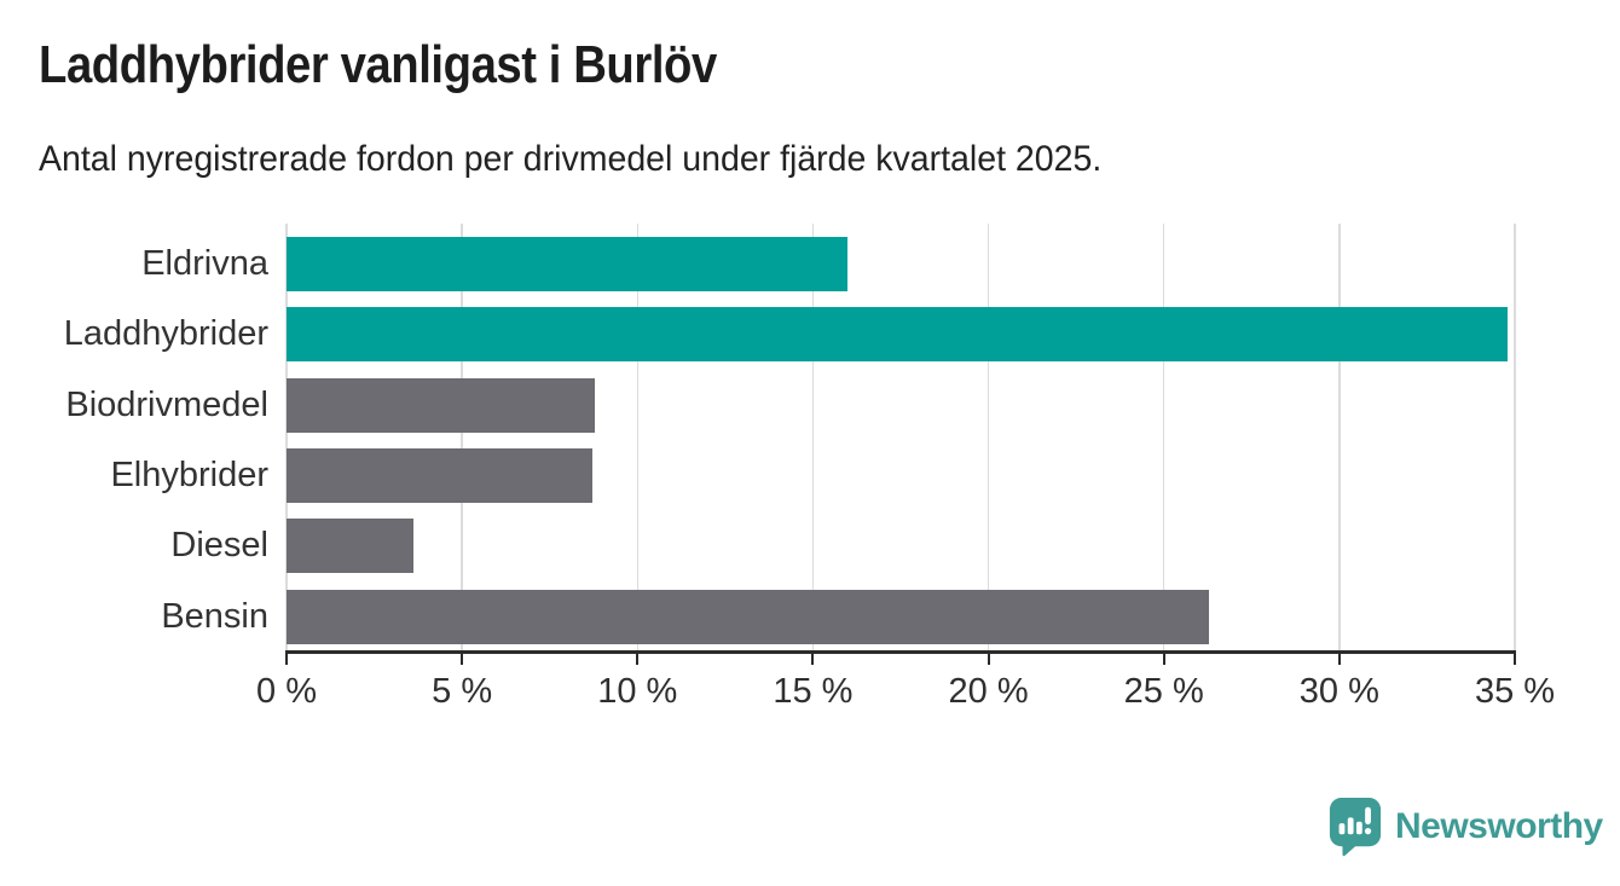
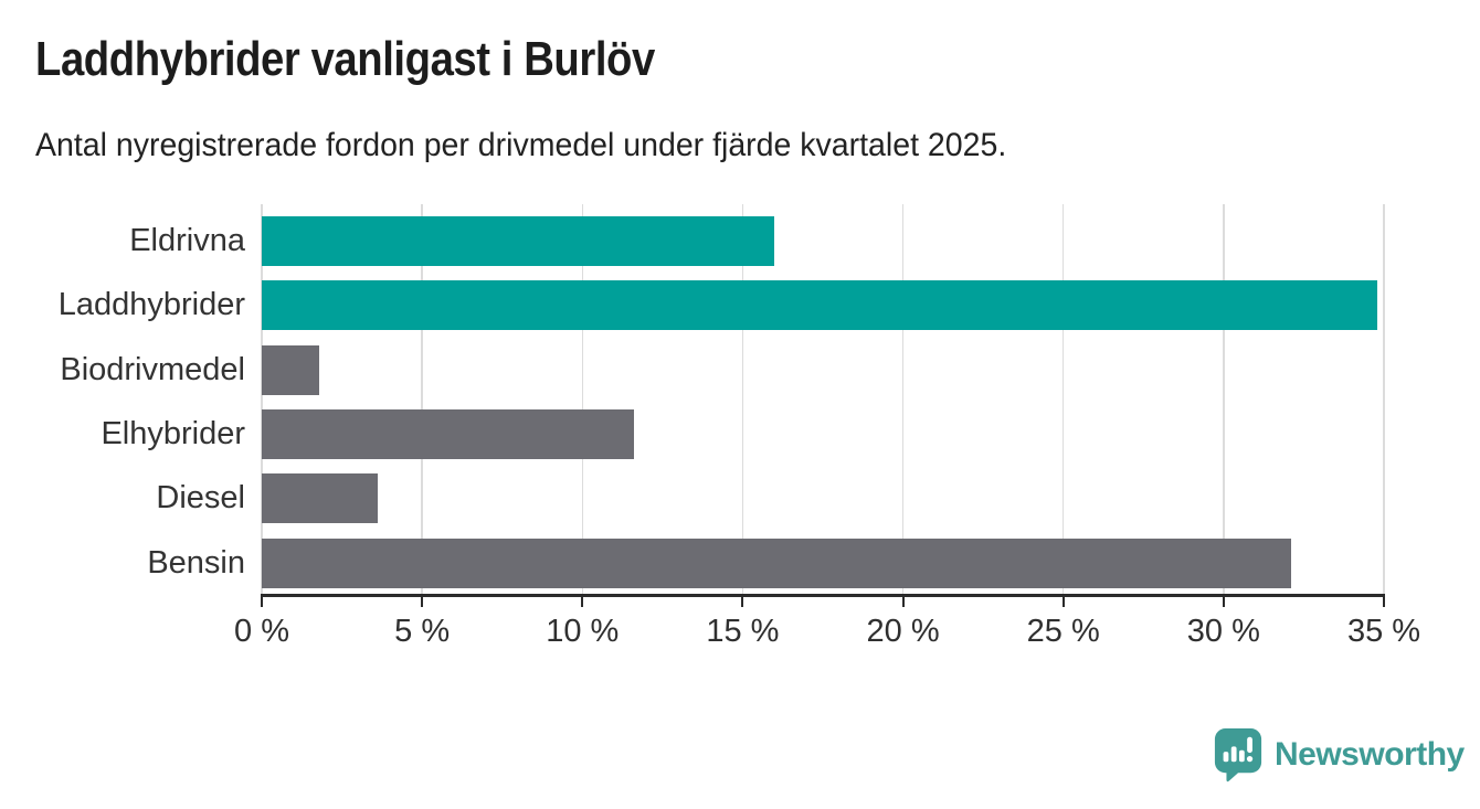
Biodrivmedel: 8.8% -> 1.8%
Elhybrider: 8.7% -> 11.6%
Bensin: 26.3% -> 32.1%
